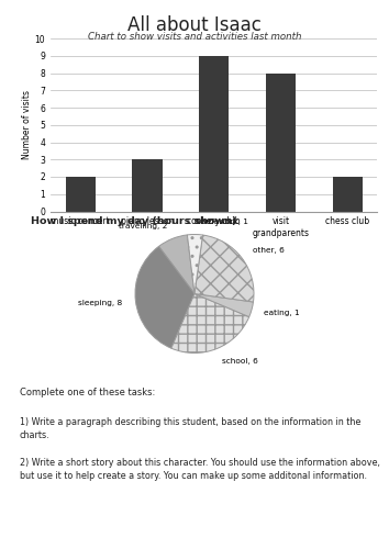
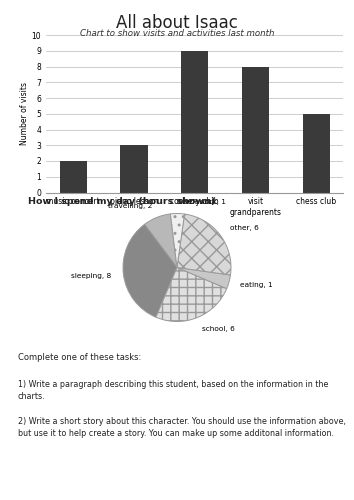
chess club: 2 -> 5
